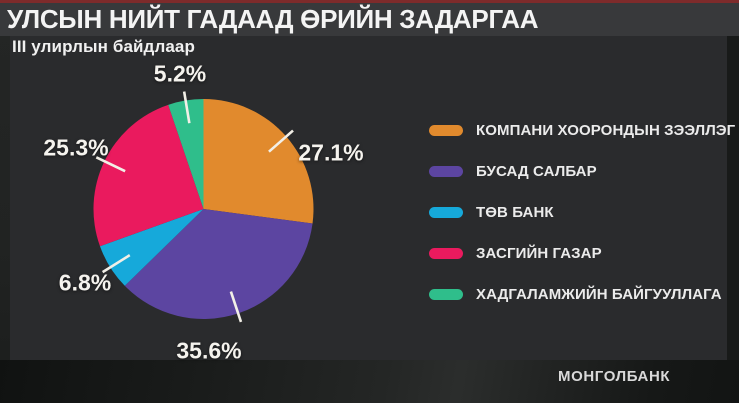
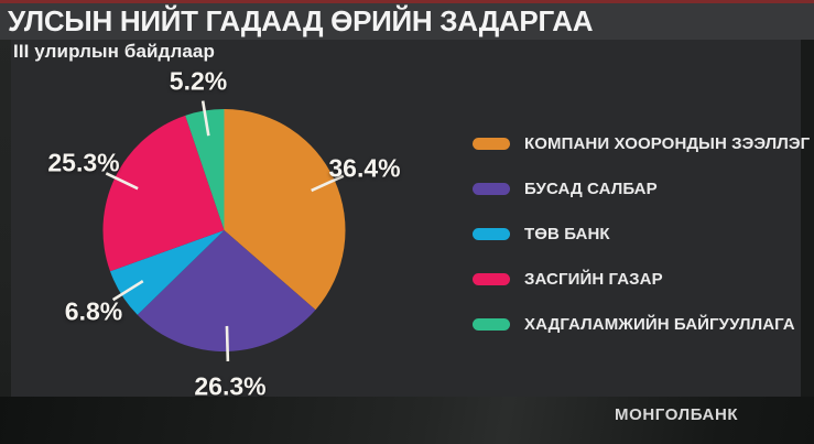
КОМПАНИ ХООРОНДЫН ЗЭЭЛЛЭГ: 27.1% -> 36.4%
БУСАД САЛБАР: 35.6% -> 26.3%
